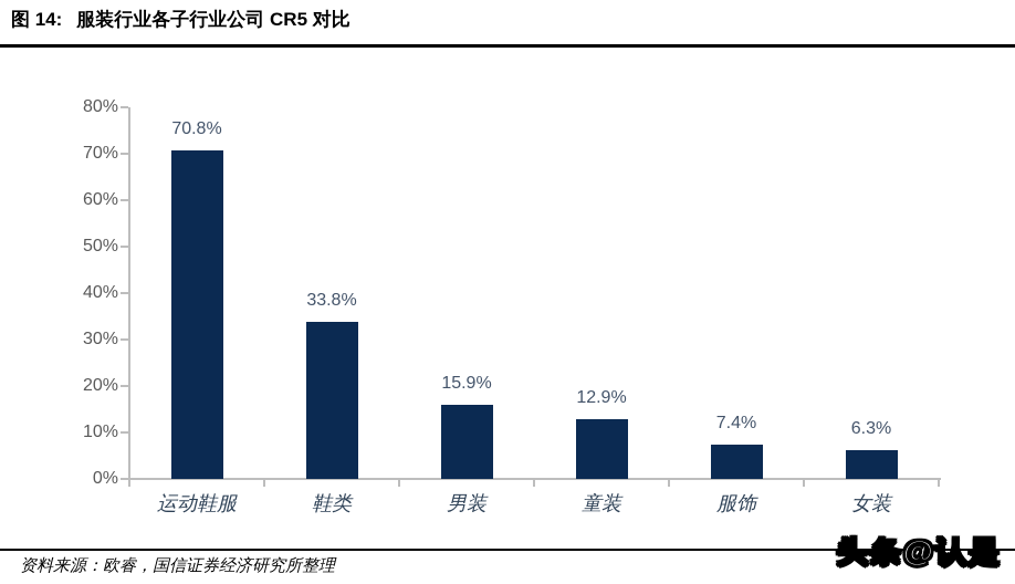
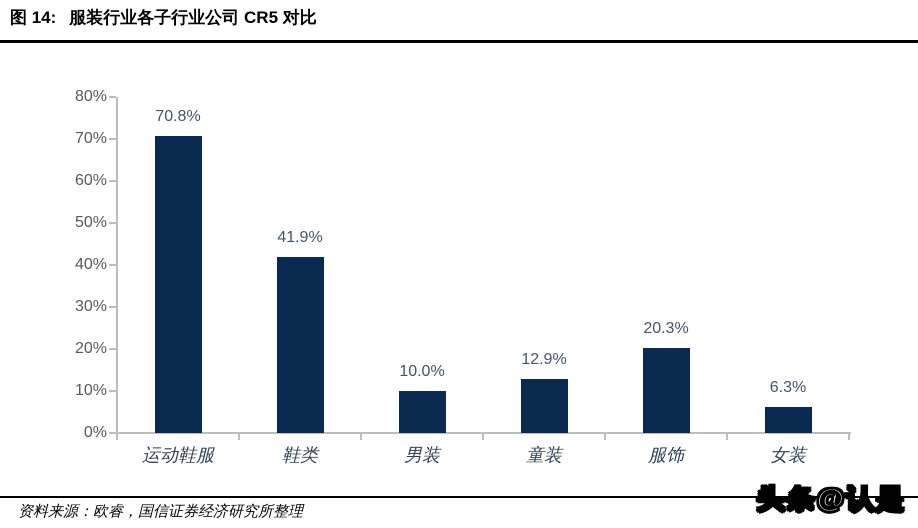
鞋类: 33.8% -> 41.9%
男装: 15.9% -> 10.0%
服饰: 7.4% -> 20.3%
